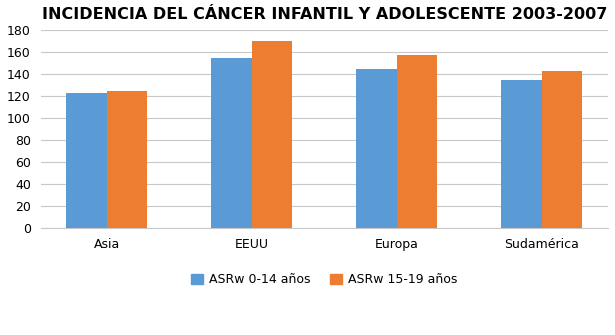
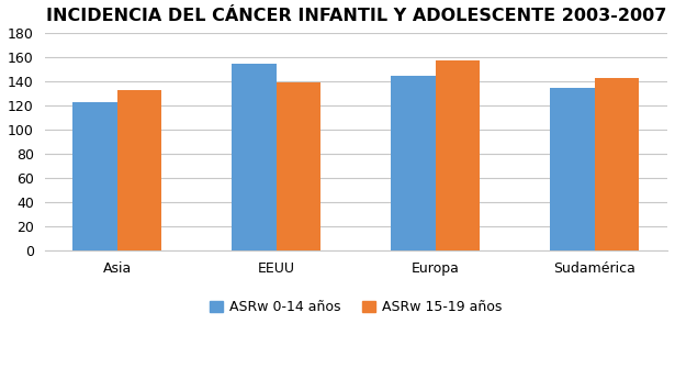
ASRw 15-19 años/Asia: 125 -> 133
ASRw 15-19 años/EEUU: 170 -> 139
